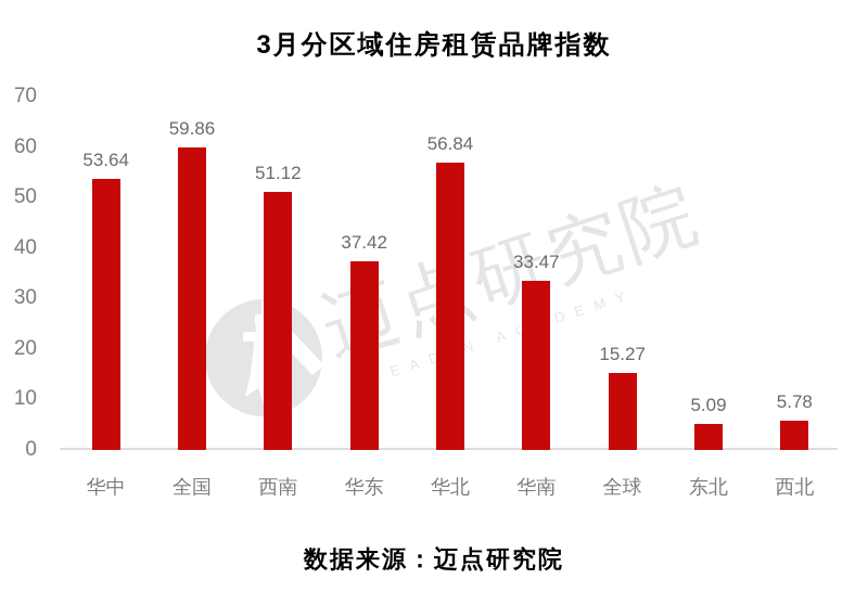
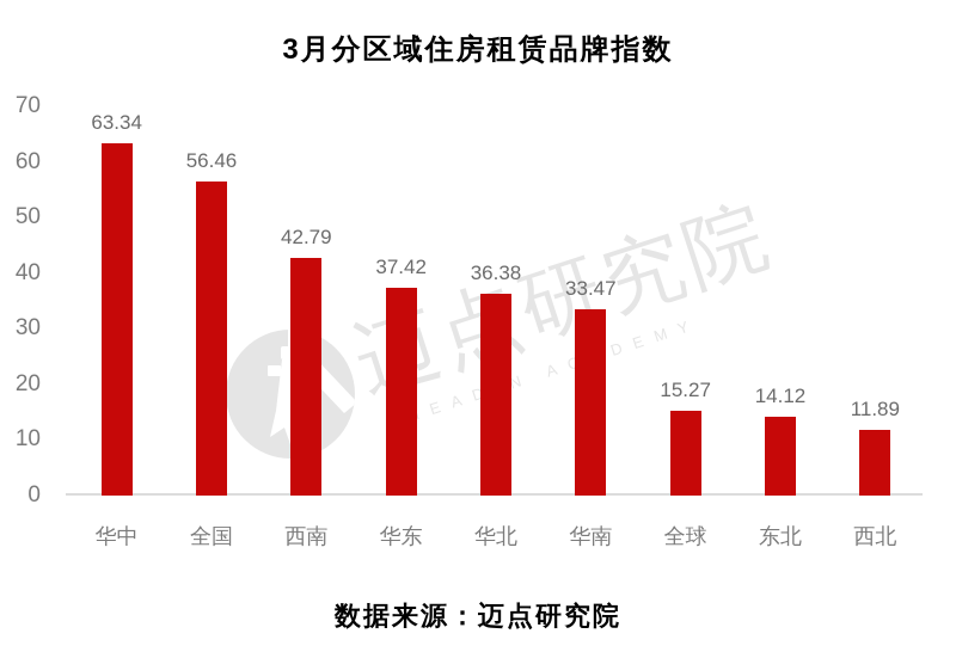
华中: 53.64 -> 63.34
全国: 59.86 -> 56.46
西南: 51.12 -> 42.79
华北: 56.84 -> 36.38
东北: 5.09 -> 14.12
西北: 5.78 -> 11.89
